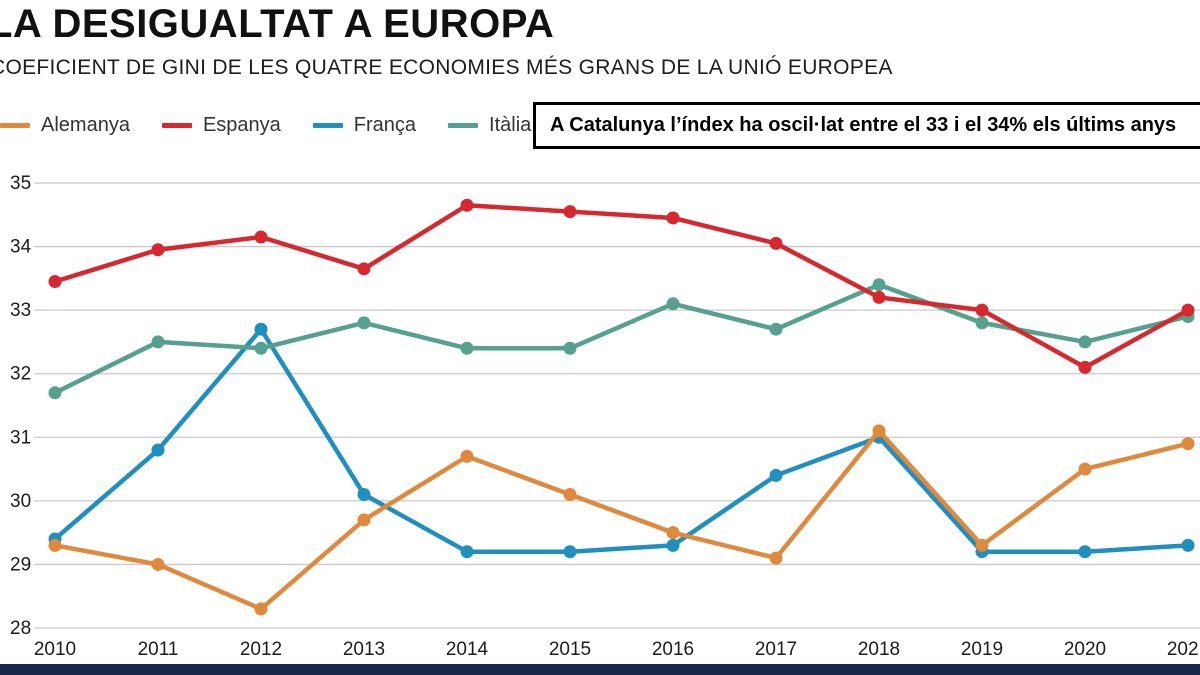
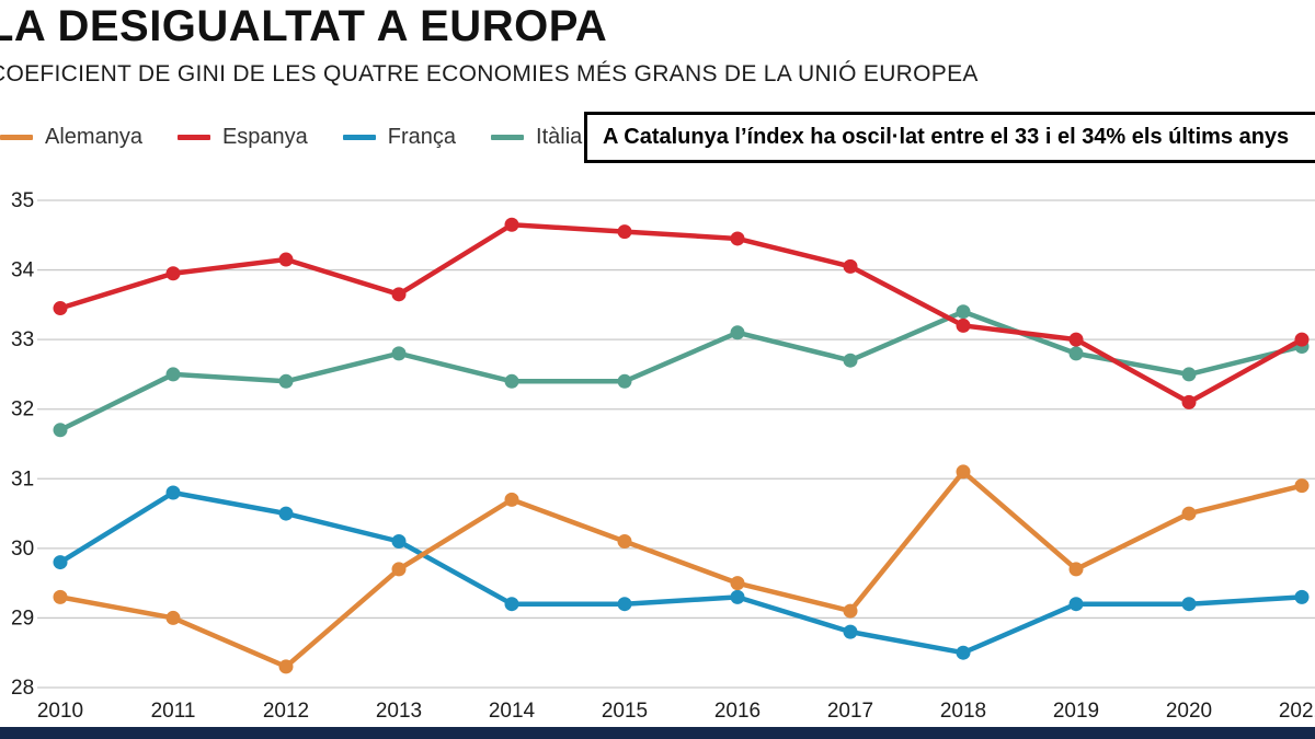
França/2010: 29.4 -> 29.8
França/2012: 32.7 -> 30.5
França/2017: 30.4 -> 28.8
França/2018: 31.0 -> 28.5
Alemanya/2019: 29.3 -> 29.7
